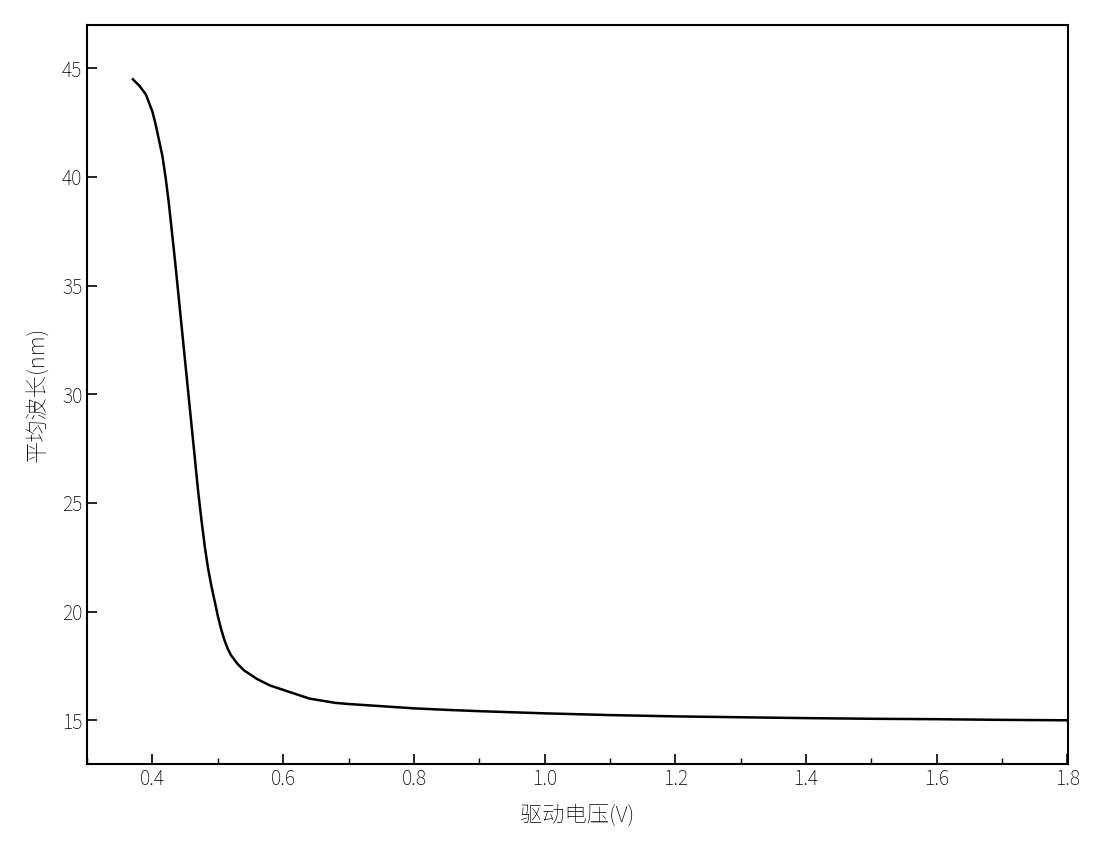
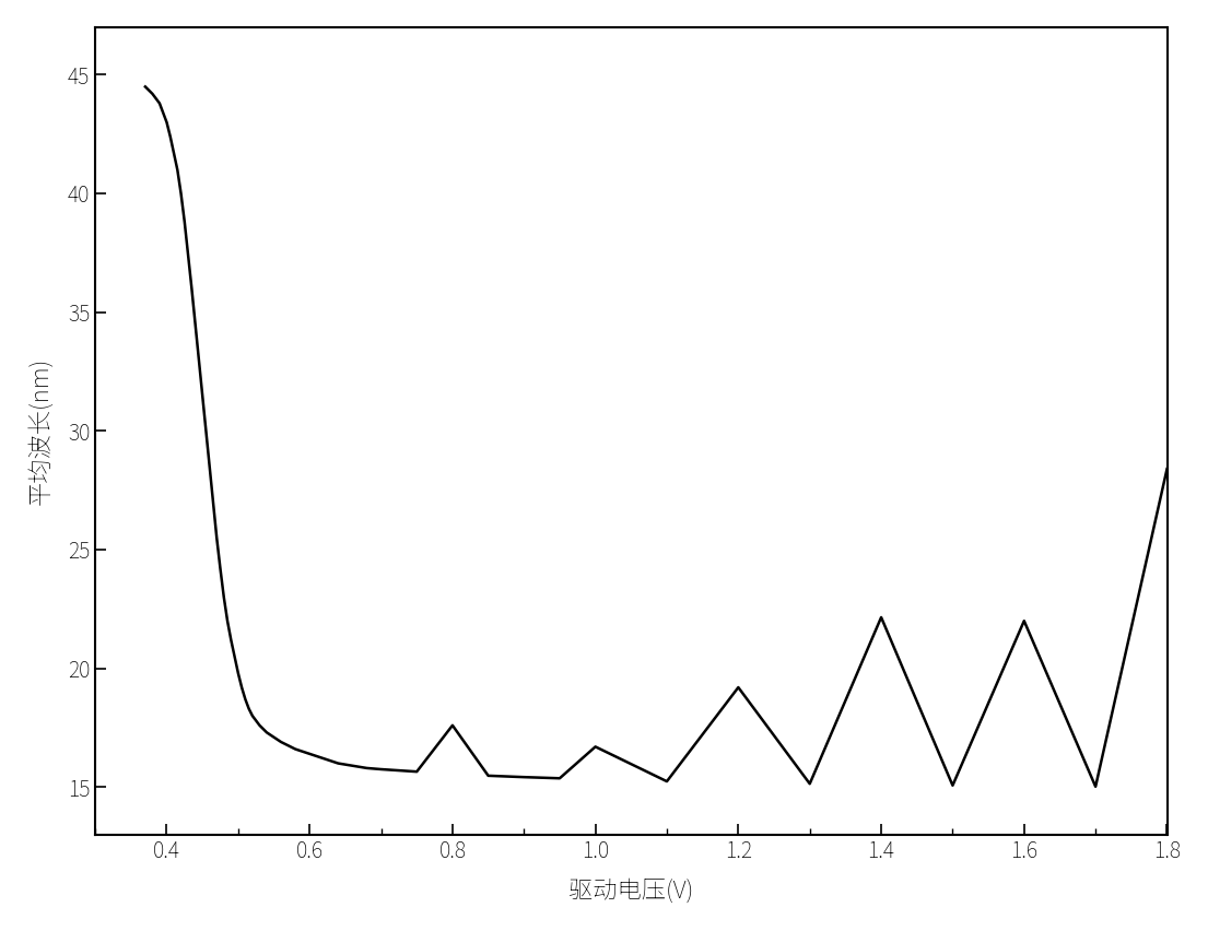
0.8: 15.55 -> 17.60
1.0: 15.32 -> 16.70
1.2: 15.18 -> 19.20
1.4: 15.10 -> 22.15
1.6: 15.05 -> 22.00
1.8: 15.00 -> 28.40
